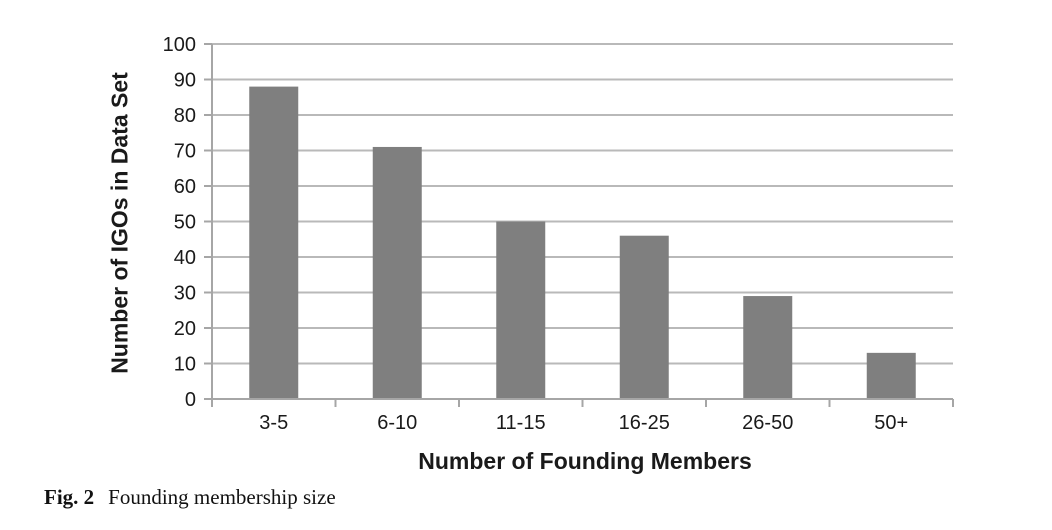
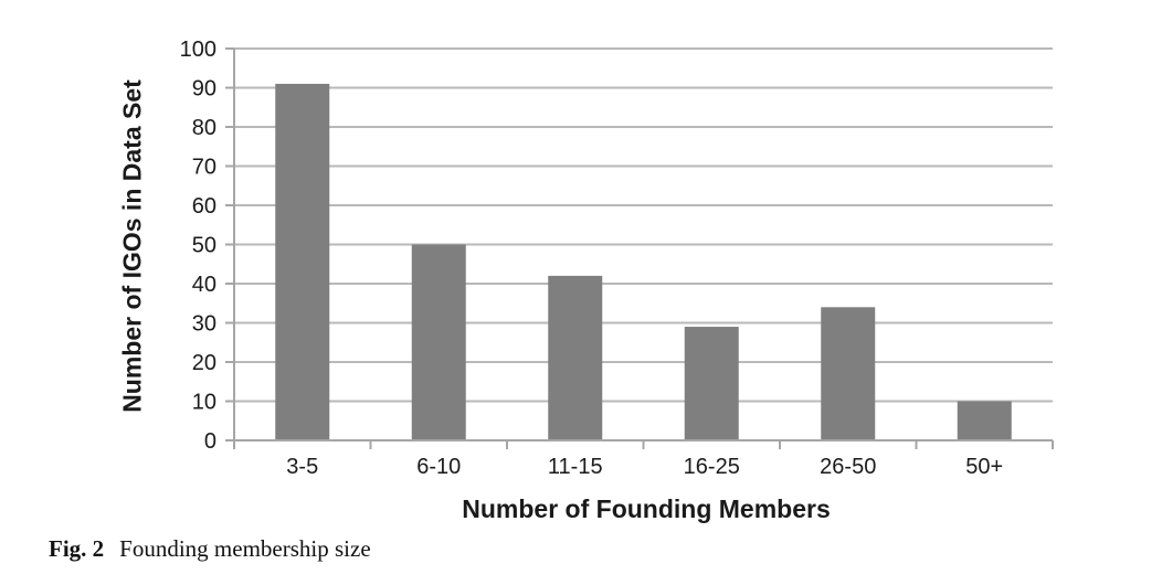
3-5: 88 -> 91
6-10: 71 -> 50
11-15: 50 -> 42
16-25: 46 -> 29
26-50: 29 -> 34
50+: 13 -> 10
